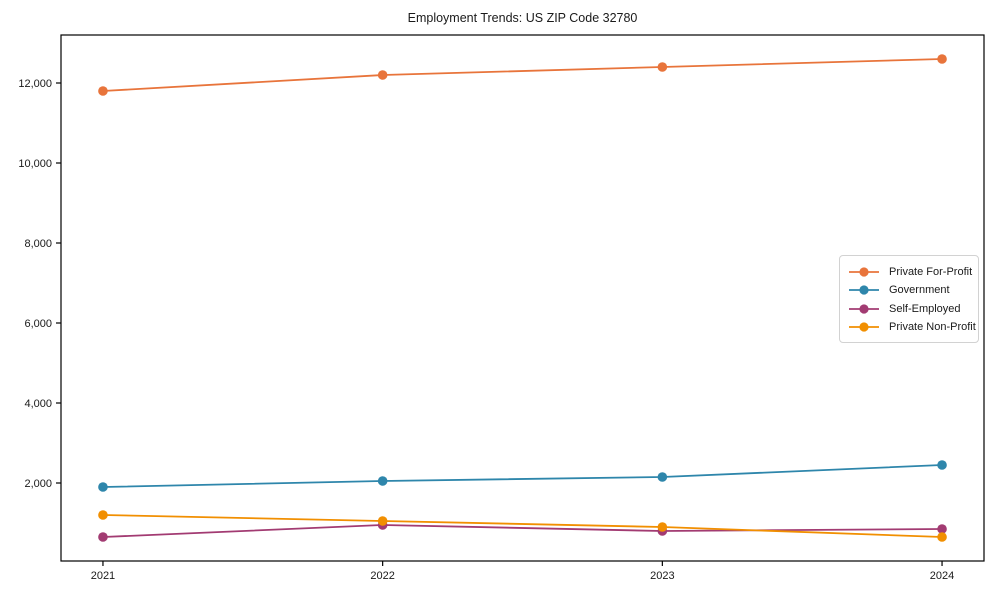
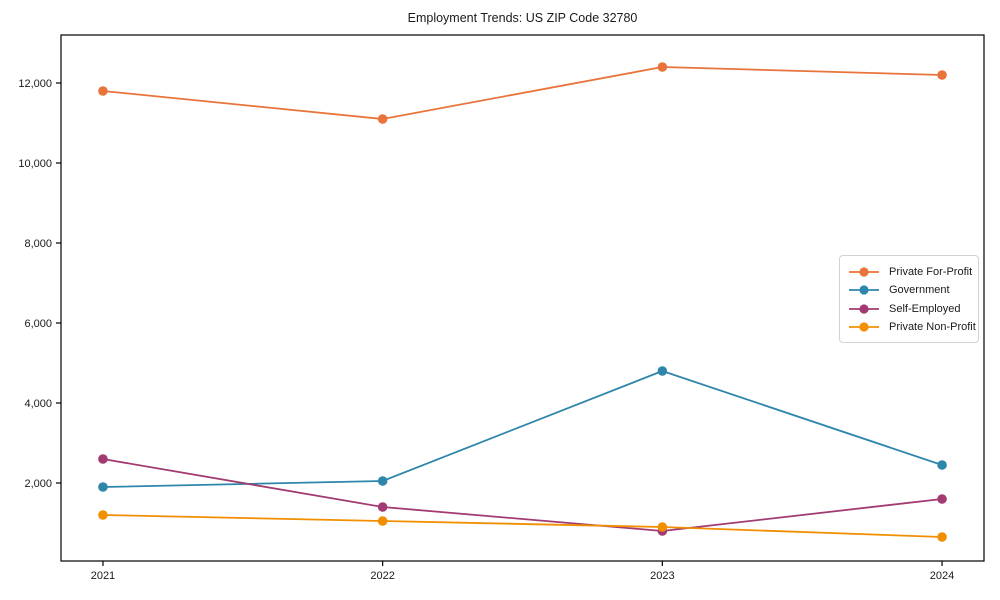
Self-Employed/2021: 600 -> 2600
Private For-Profit/2022: 12200 -> 11100
Self-Employed/2022: 1000 -> 1400
Government/2023: 2200 -> 4800
Private For-Profit/2024: 12600 -> 12200
Self-Employed/2024: 800 -> 1600
